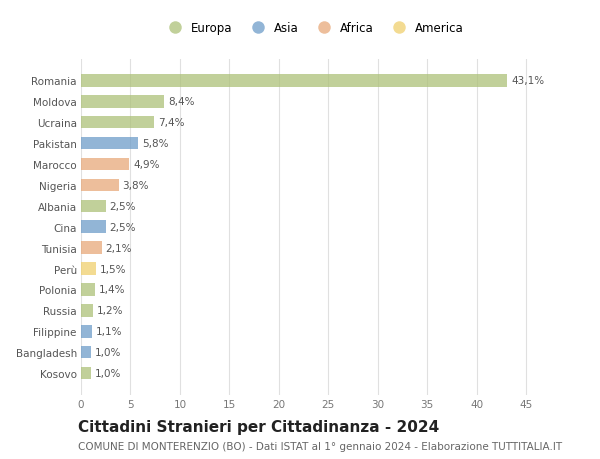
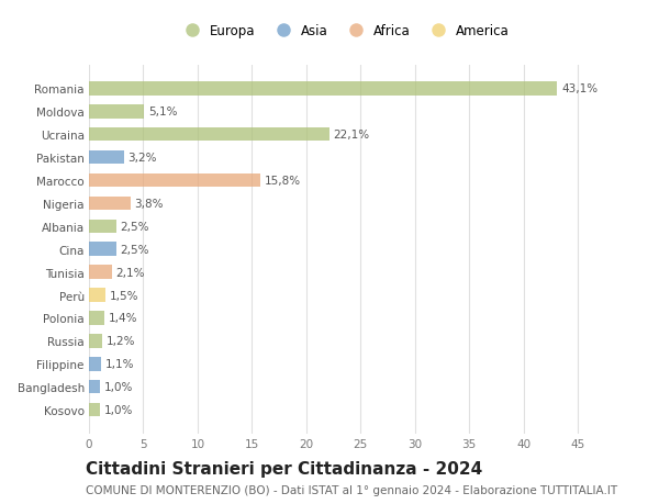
Moldova: 8,4% -> 5,1%
Ucraina: 7,4% -> 22,1%
Pakistan: 5,8% -> 3,2%
Marocco: 4,9% -> 15,8%
